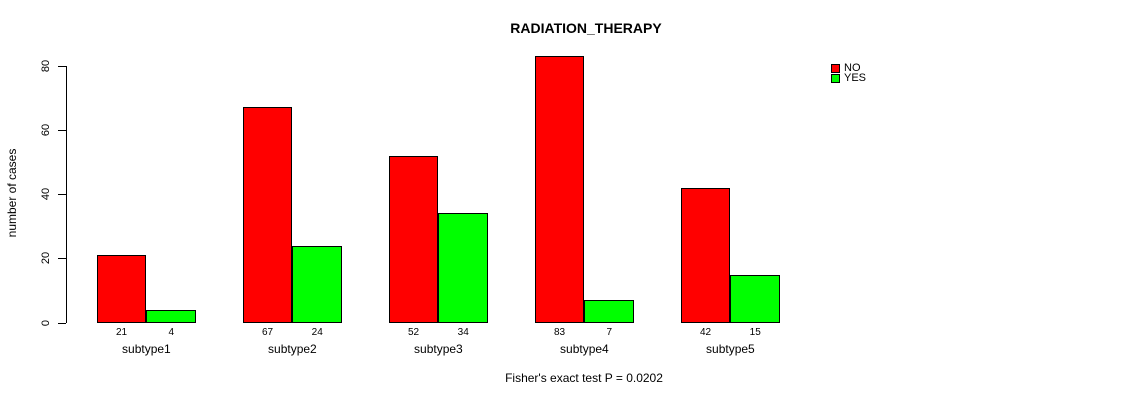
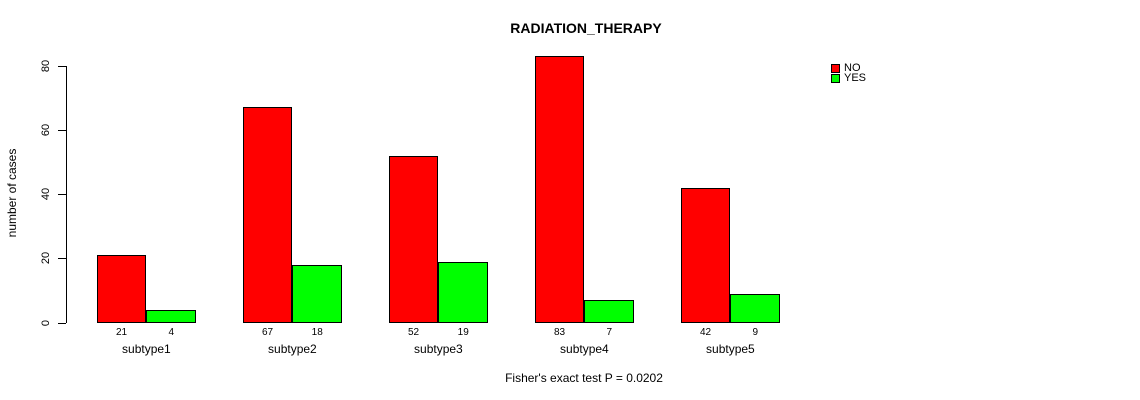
YES/subtype2: 24 -> 18
YES/subtype3: 34 -> 19
YES/subtype5: 15 -> 9
